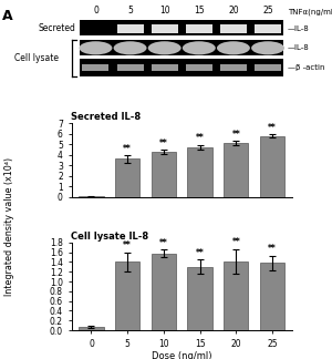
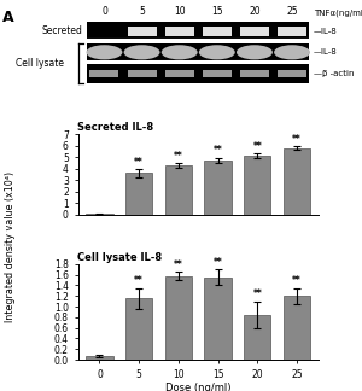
Cell lysate IL-8/5: 1.40 -> 1.15
Cell lysate IL-8/15: 1.30 -> 1.55
Cell lysate IL-8/20: 1.42 -> 0.85
Cell lysate IL-8/25: 1.38 -> 1.20
